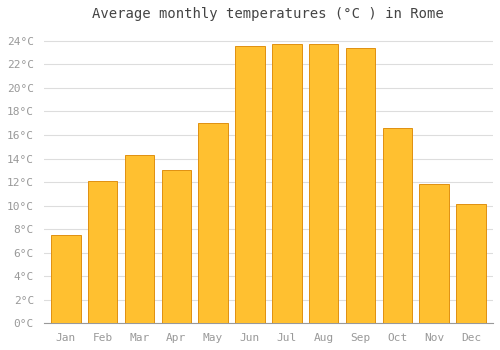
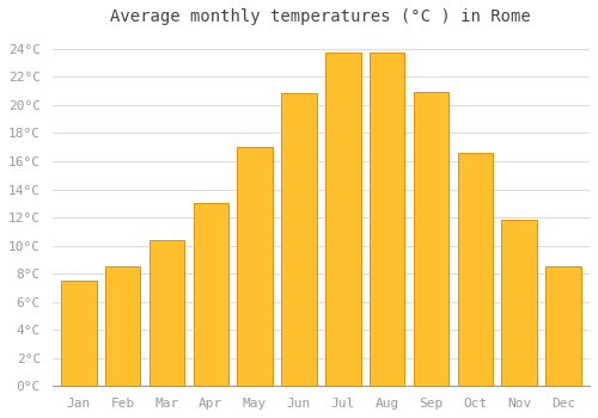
Feb: 12.1°C -> 8.5°C
Mar: 14.3°C -> 10.4°C
Jun: 23.6°C -> 20.8°C
Sep: 23.4°C -> 20.9°C
Dec: 10.1°C -> 8.5°C
